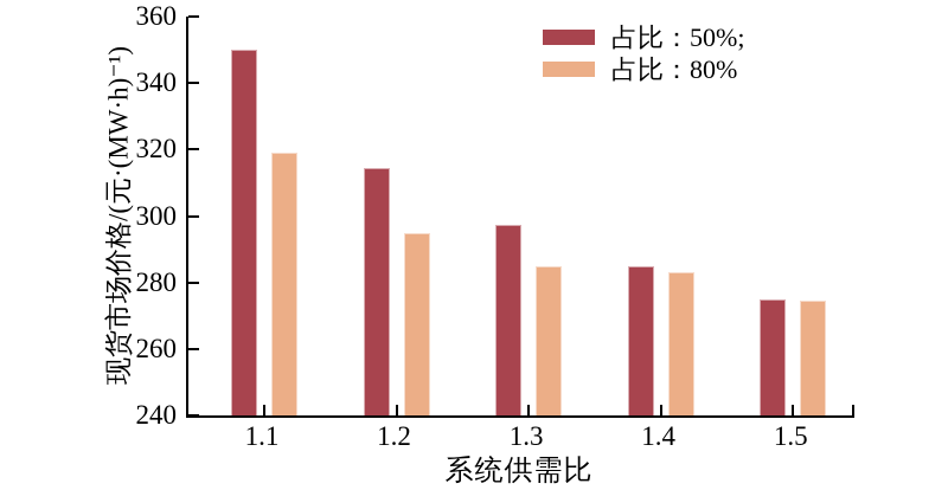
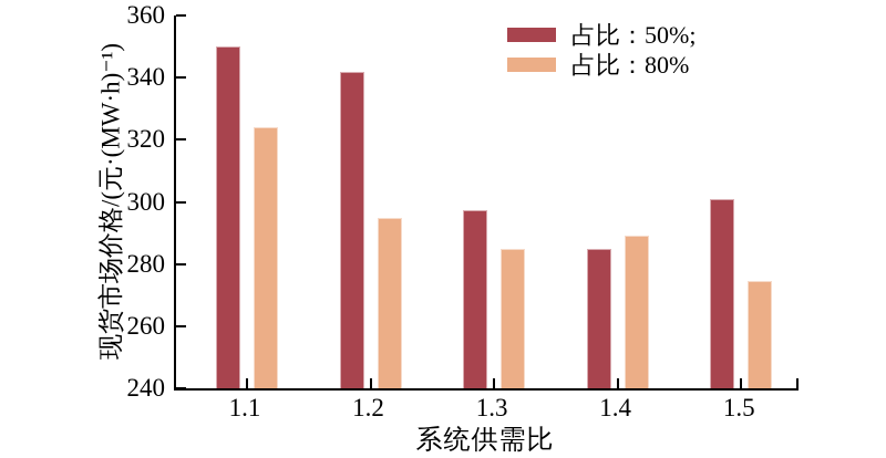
占比：80%/1.1: 319 -> 324
占比：50%;/1.2: 314 -> 342
占比：80%/1.4: 283 -> 289
占比：50%;/1.5: 275 -> 301
